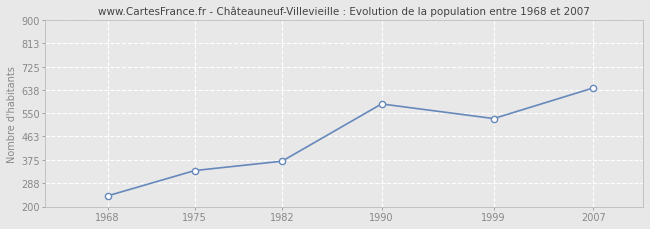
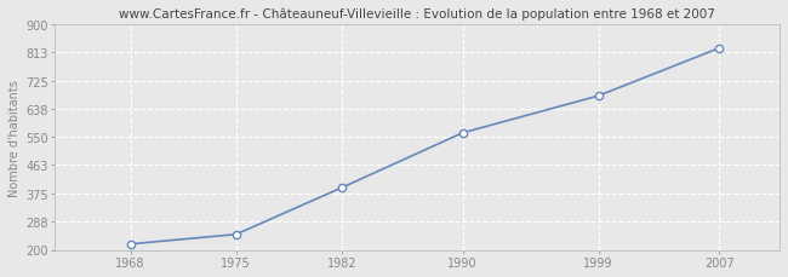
1968: 240 -> 218
1975: 335 -> 248
1982: 370 -> 393
1990: 585 -> 563
1999: 530 -> 678
2007: 645 -> 826
